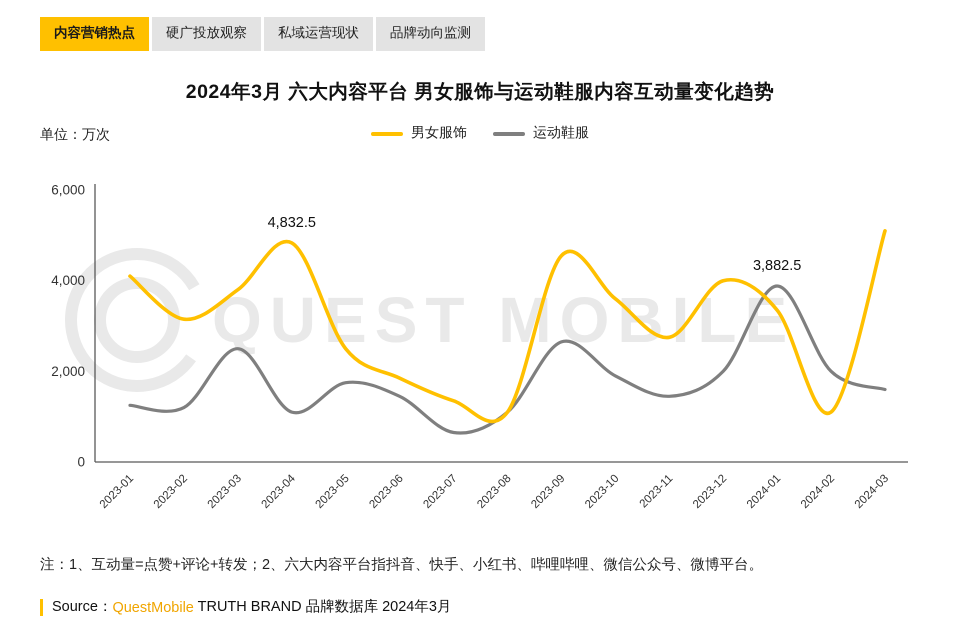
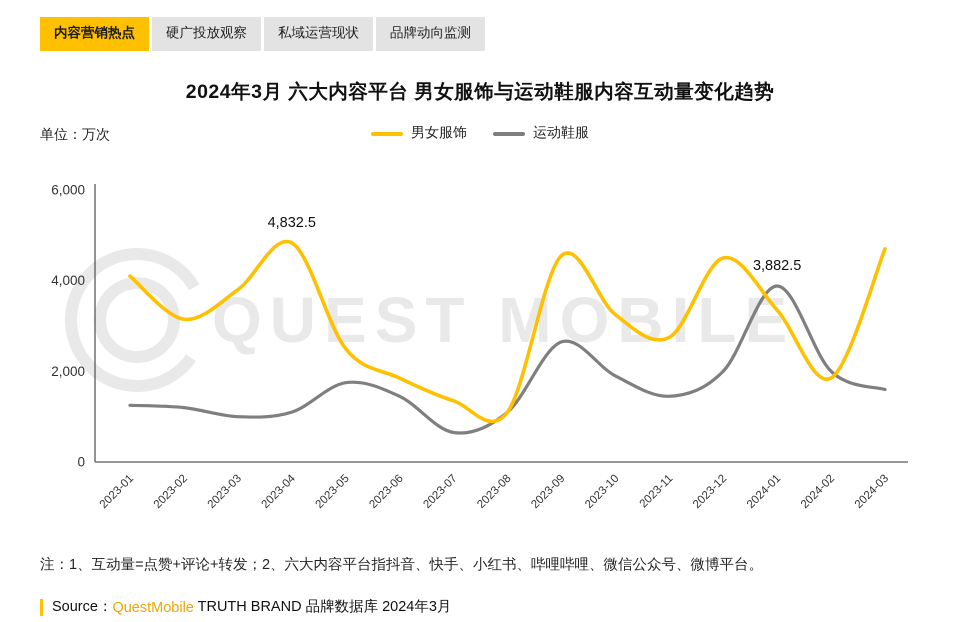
运动鞋服/2023-03: 2500 -> 1000
男女服饰/2023-10: 3600 -> 3200
男女服饰/2023-12: 4000 -> 4500
男女服饰/2024-02: 1100 -> 1800
男女服饰/2024-03: 5100 -> 4700
